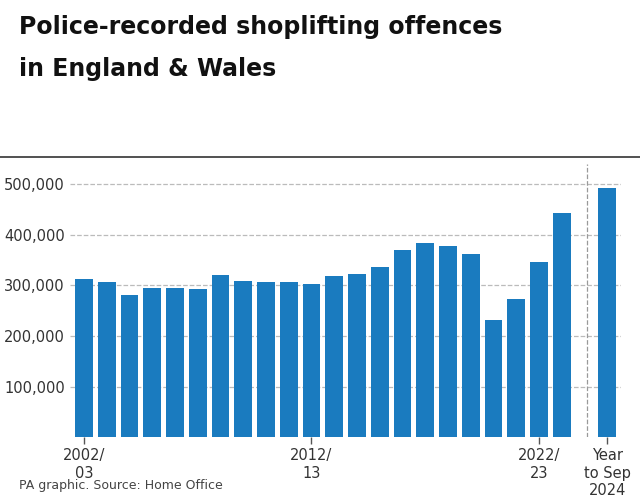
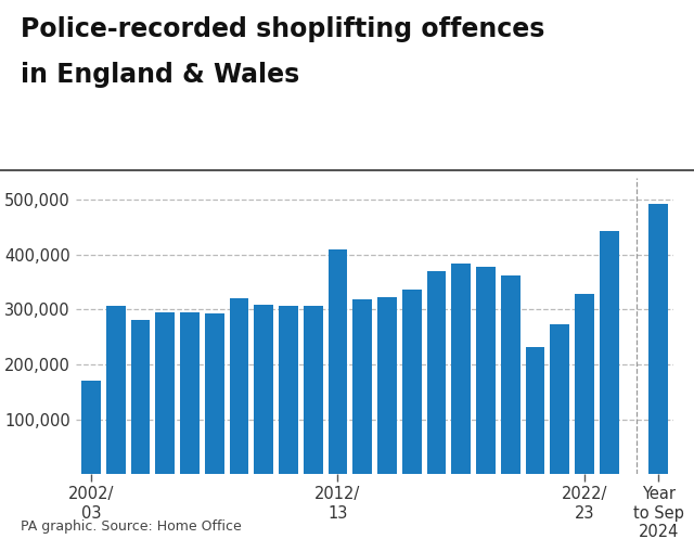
2002/ 03: 313,000 -> 170,000
2012/ 13: 302,000 -> 410,000
2022/ 23: 346,000 -> 328,000
